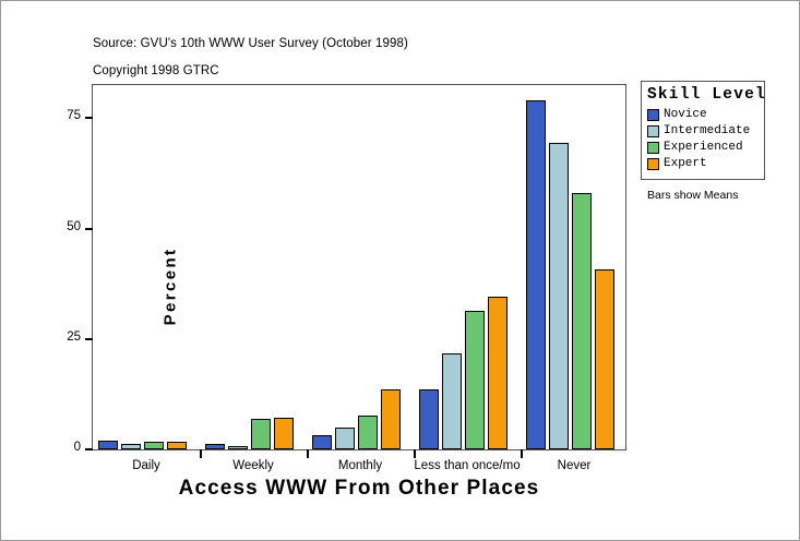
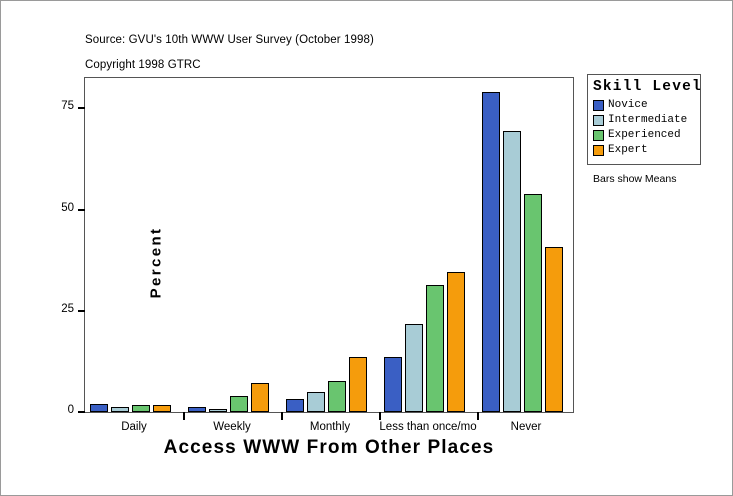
Experienced/Weekly: 7 -> 4
Experienced/Never: 58 -> 54
